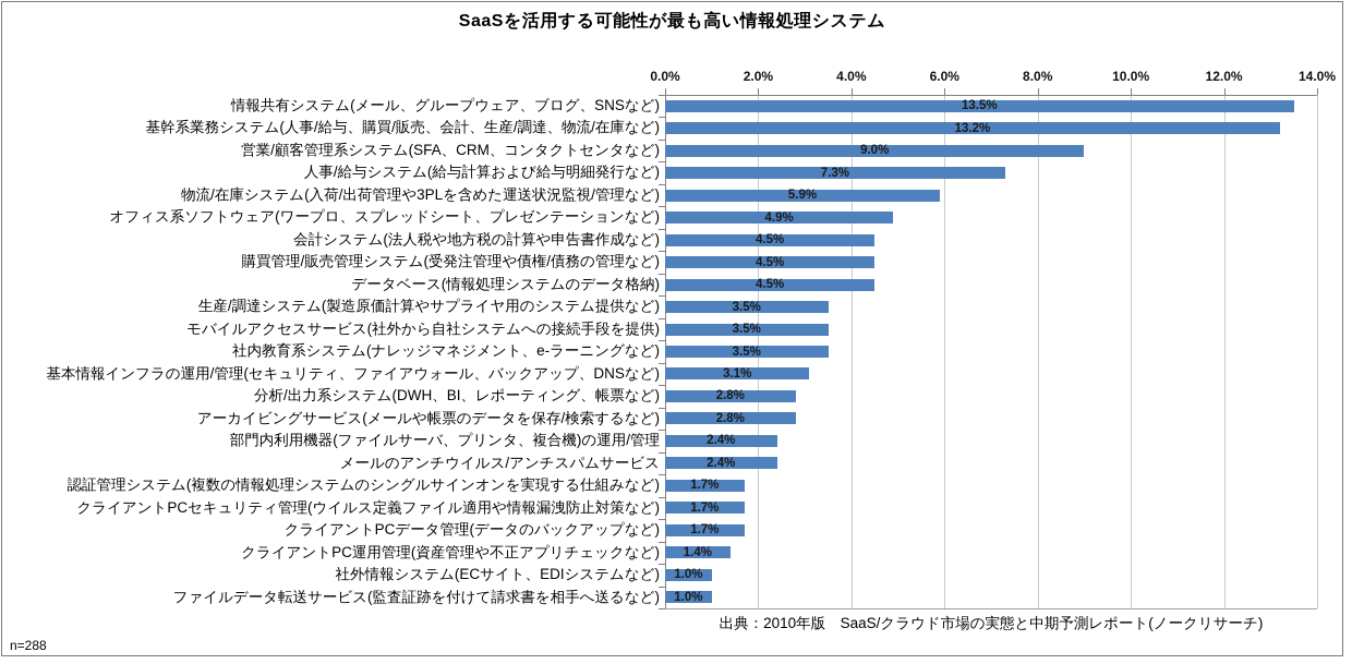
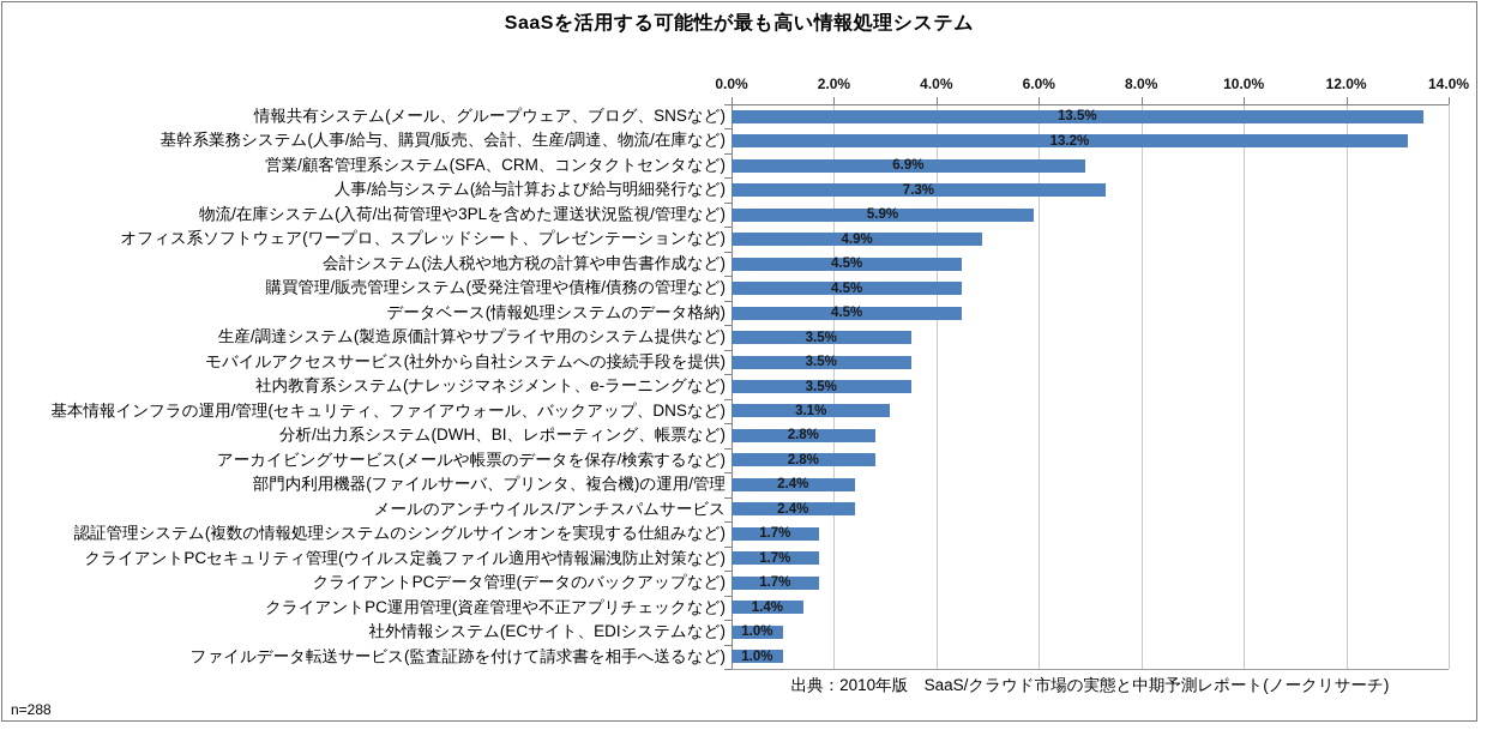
営業/顧客管理系システム(SFA、CRM、コンタクトセンタなど): 9.0% -> 6.9%
